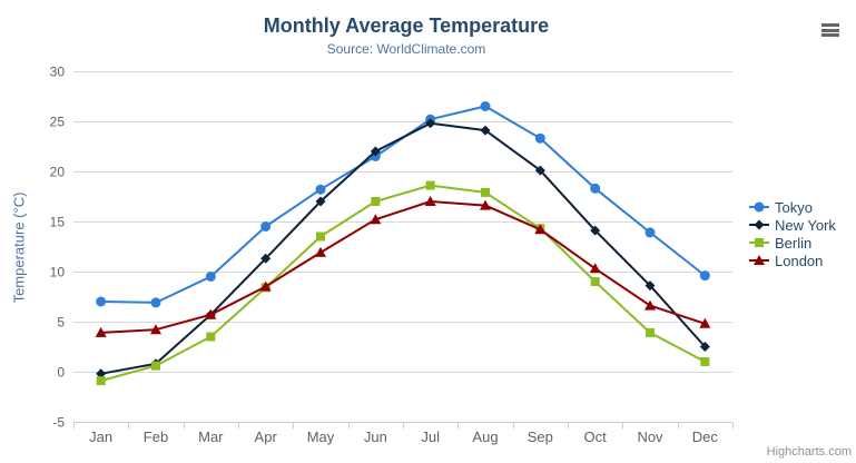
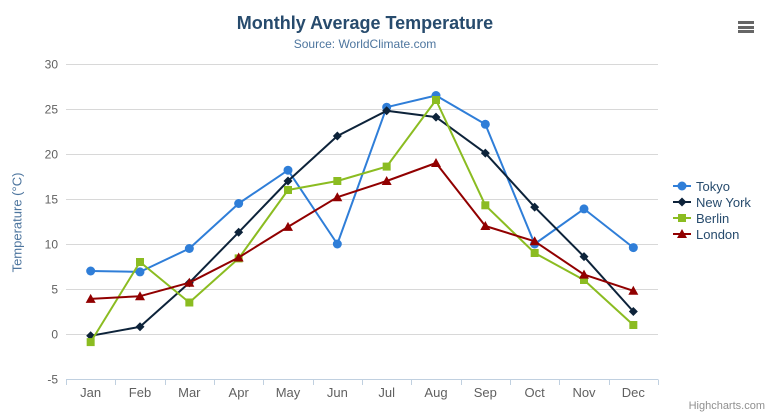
Berlin/Feb: 1 -> 8
Berlin/May: 14 -> 16
Tokyo/Jun: 22 -> 10
Berlin/Aug: 18 -> 26
London/Aug: 17 -> 19
London/Sep: 14 -> 12
Tokyo/Oct: 18 -> 10
Berlin/Nov: 4 -> 6
